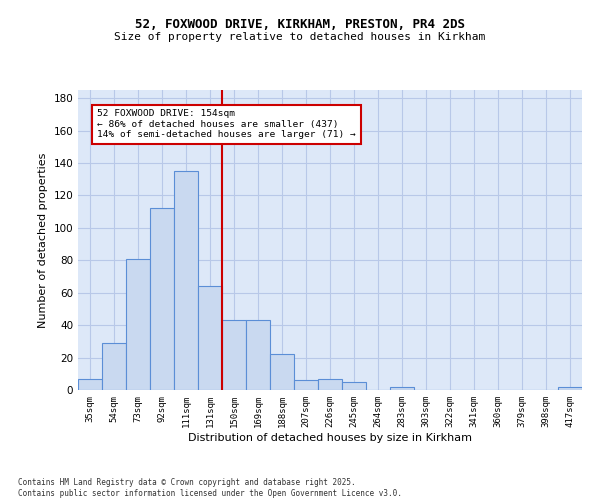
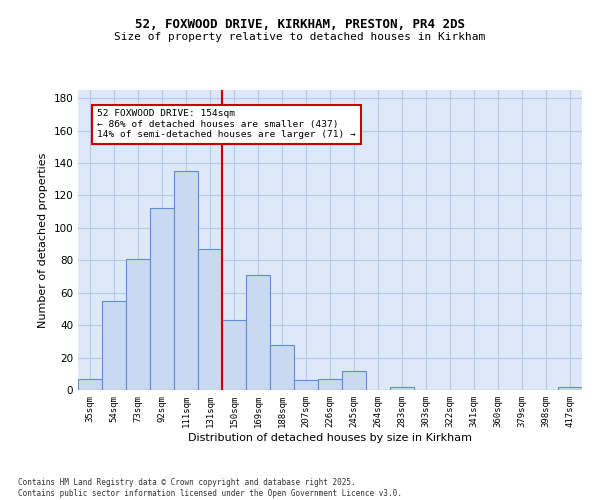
54sqm: 29 -> 55
131sqm: 64 -> 87
169sqm: 43 -> 71
188sqm: 22 -> 28
245sqm: 5 -> 12
